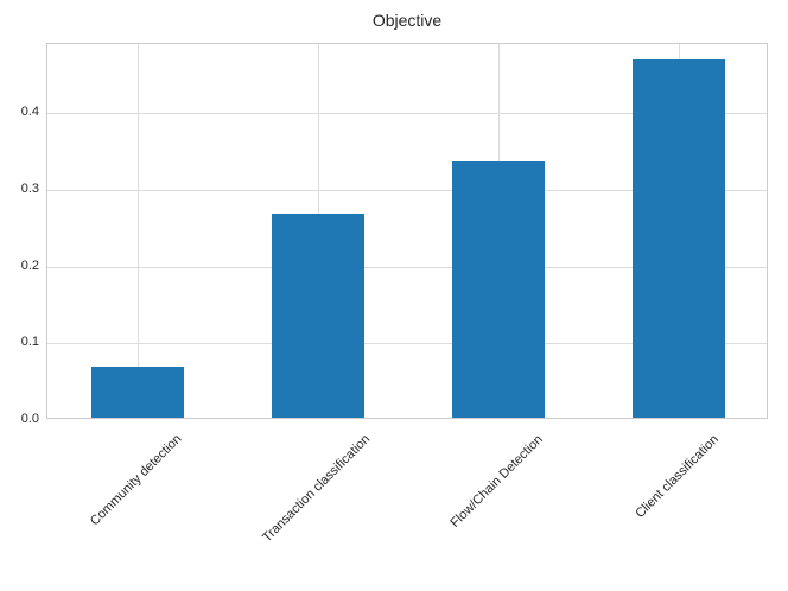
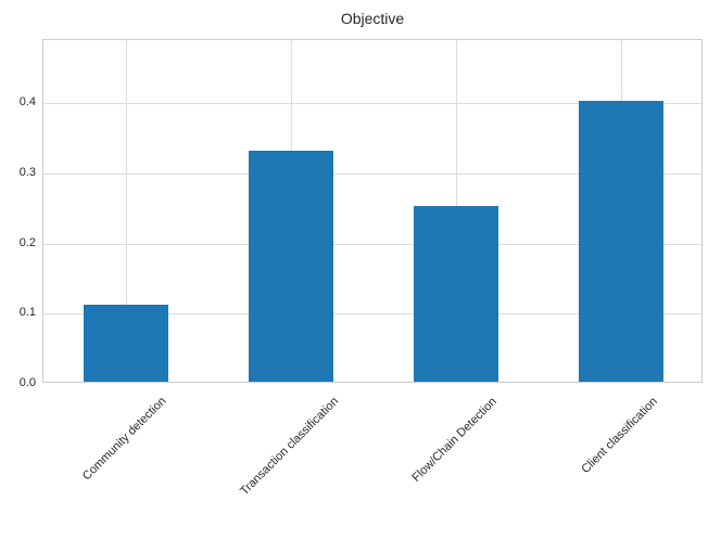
Community detection: 0.07 -> 0.11
Transaction classification: 0.27 -> 0.33
Flow/Chain Detection: 0.33 -> 0.25
Client classification: 0.47 -> 0.40
